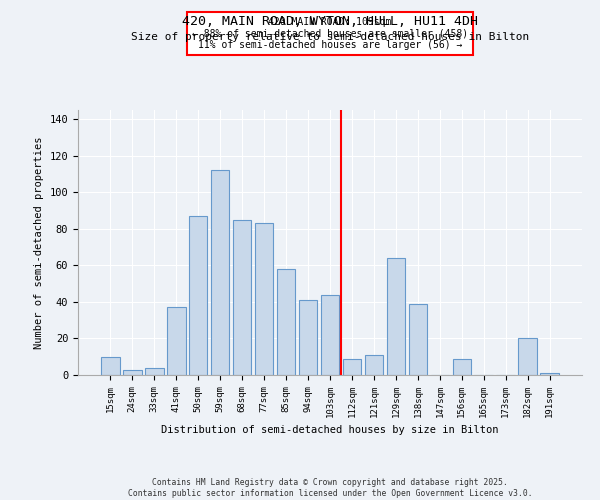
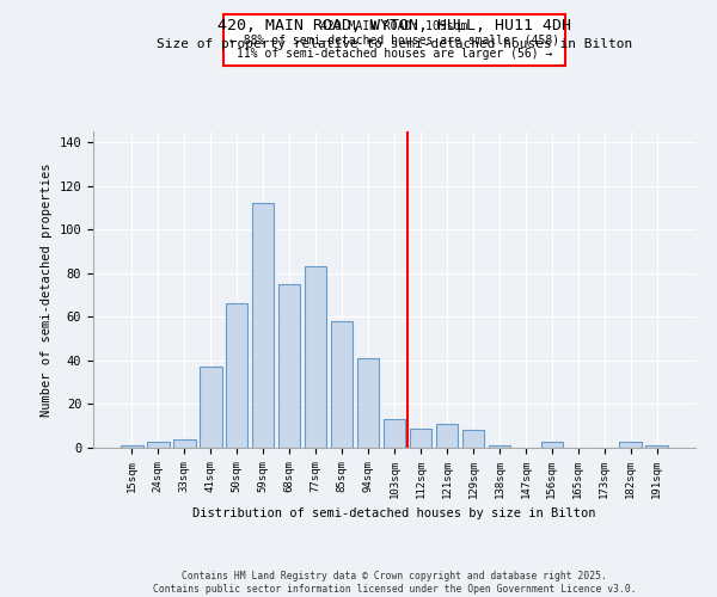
15sqm: 10 -> 1
50sqm: 87 -> 66
68sqm: 85 -> 75
103sqm: 44 -> 13
129sqm: 64 -> 8
138sqm: 39 -> 1
156sqm: 9 -> 3
182sqm: 20 -> 3
